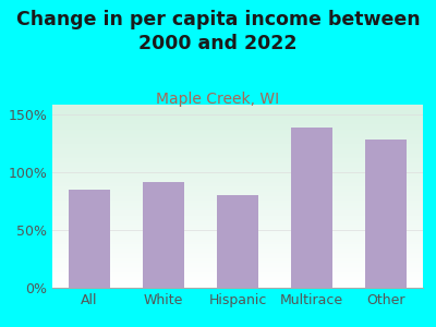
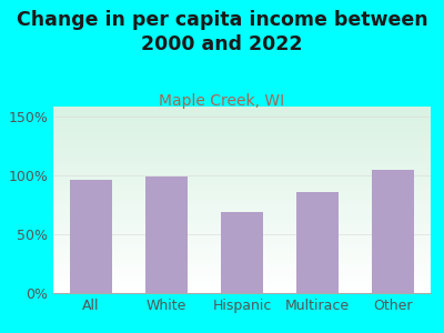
All: 85% -> 96%
White: 91% -> 99%
Hispanic: 80% -> 69%
Multirace: 138% -> 86%
Other: 128% -> 104%
